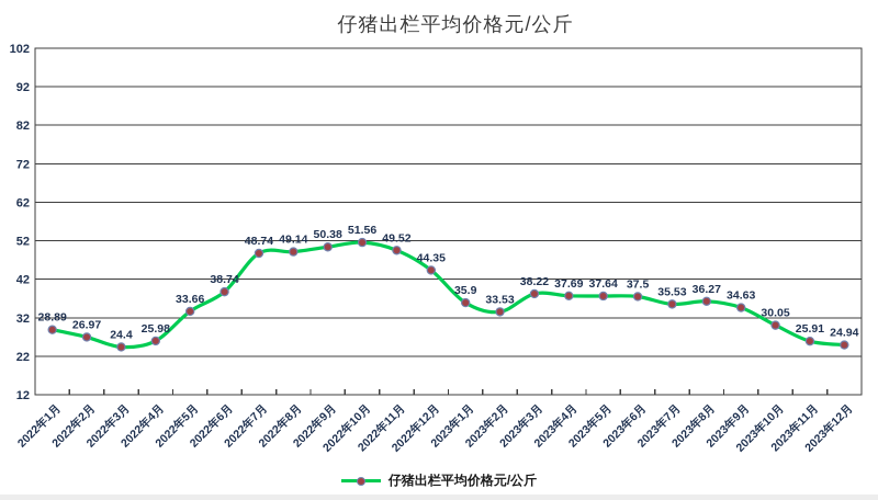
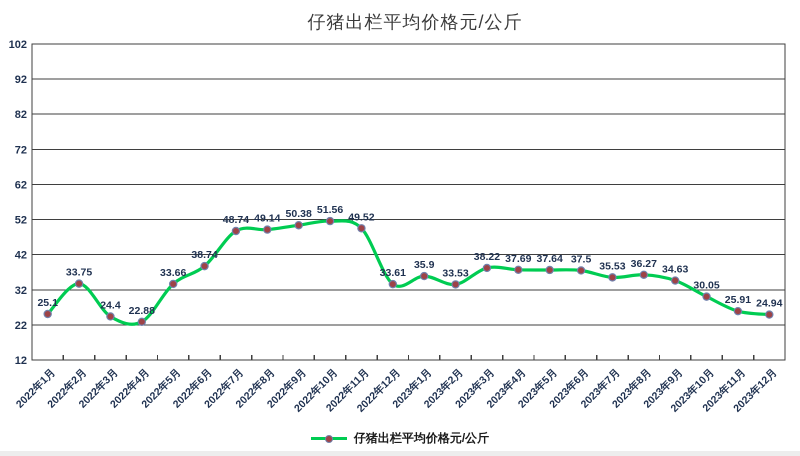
2022年1月: 28.89 -> 25.1
2022年2月: 26.97 -> 33.75
2022年4月: 25.98 -> 22.88
2022年12月: 44.35 -> 33.61
